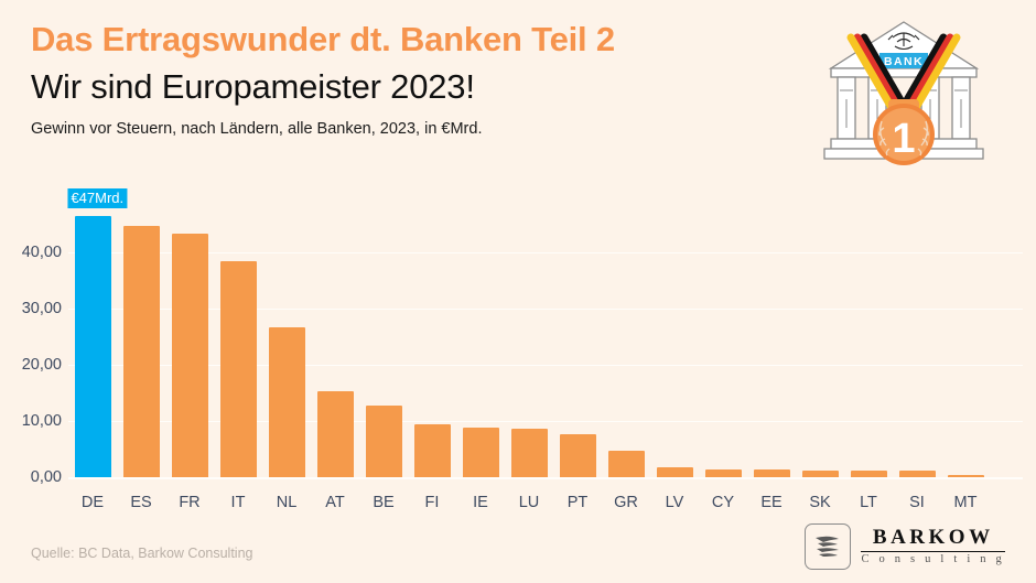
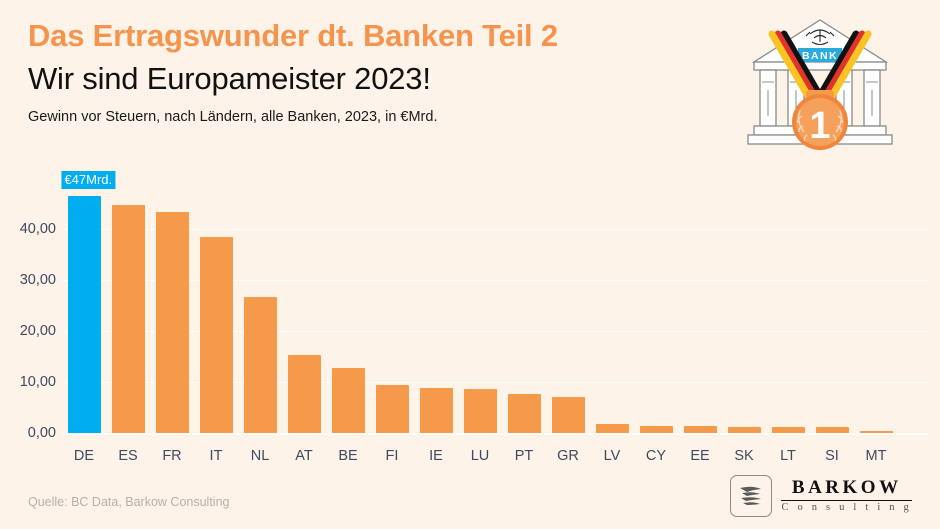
GR: 5 -> 7
